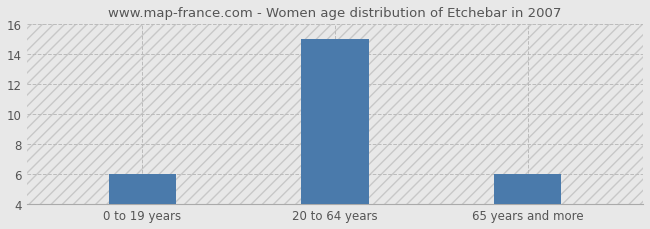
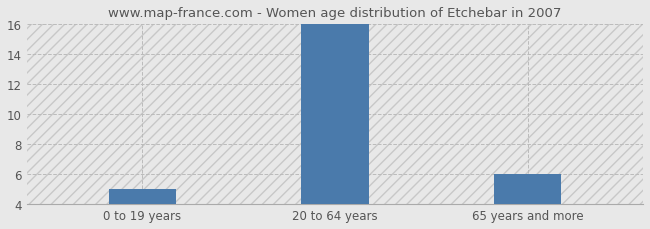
0 to 19 years: 6 -> 5
20 to 64 years: 15 -> 16
